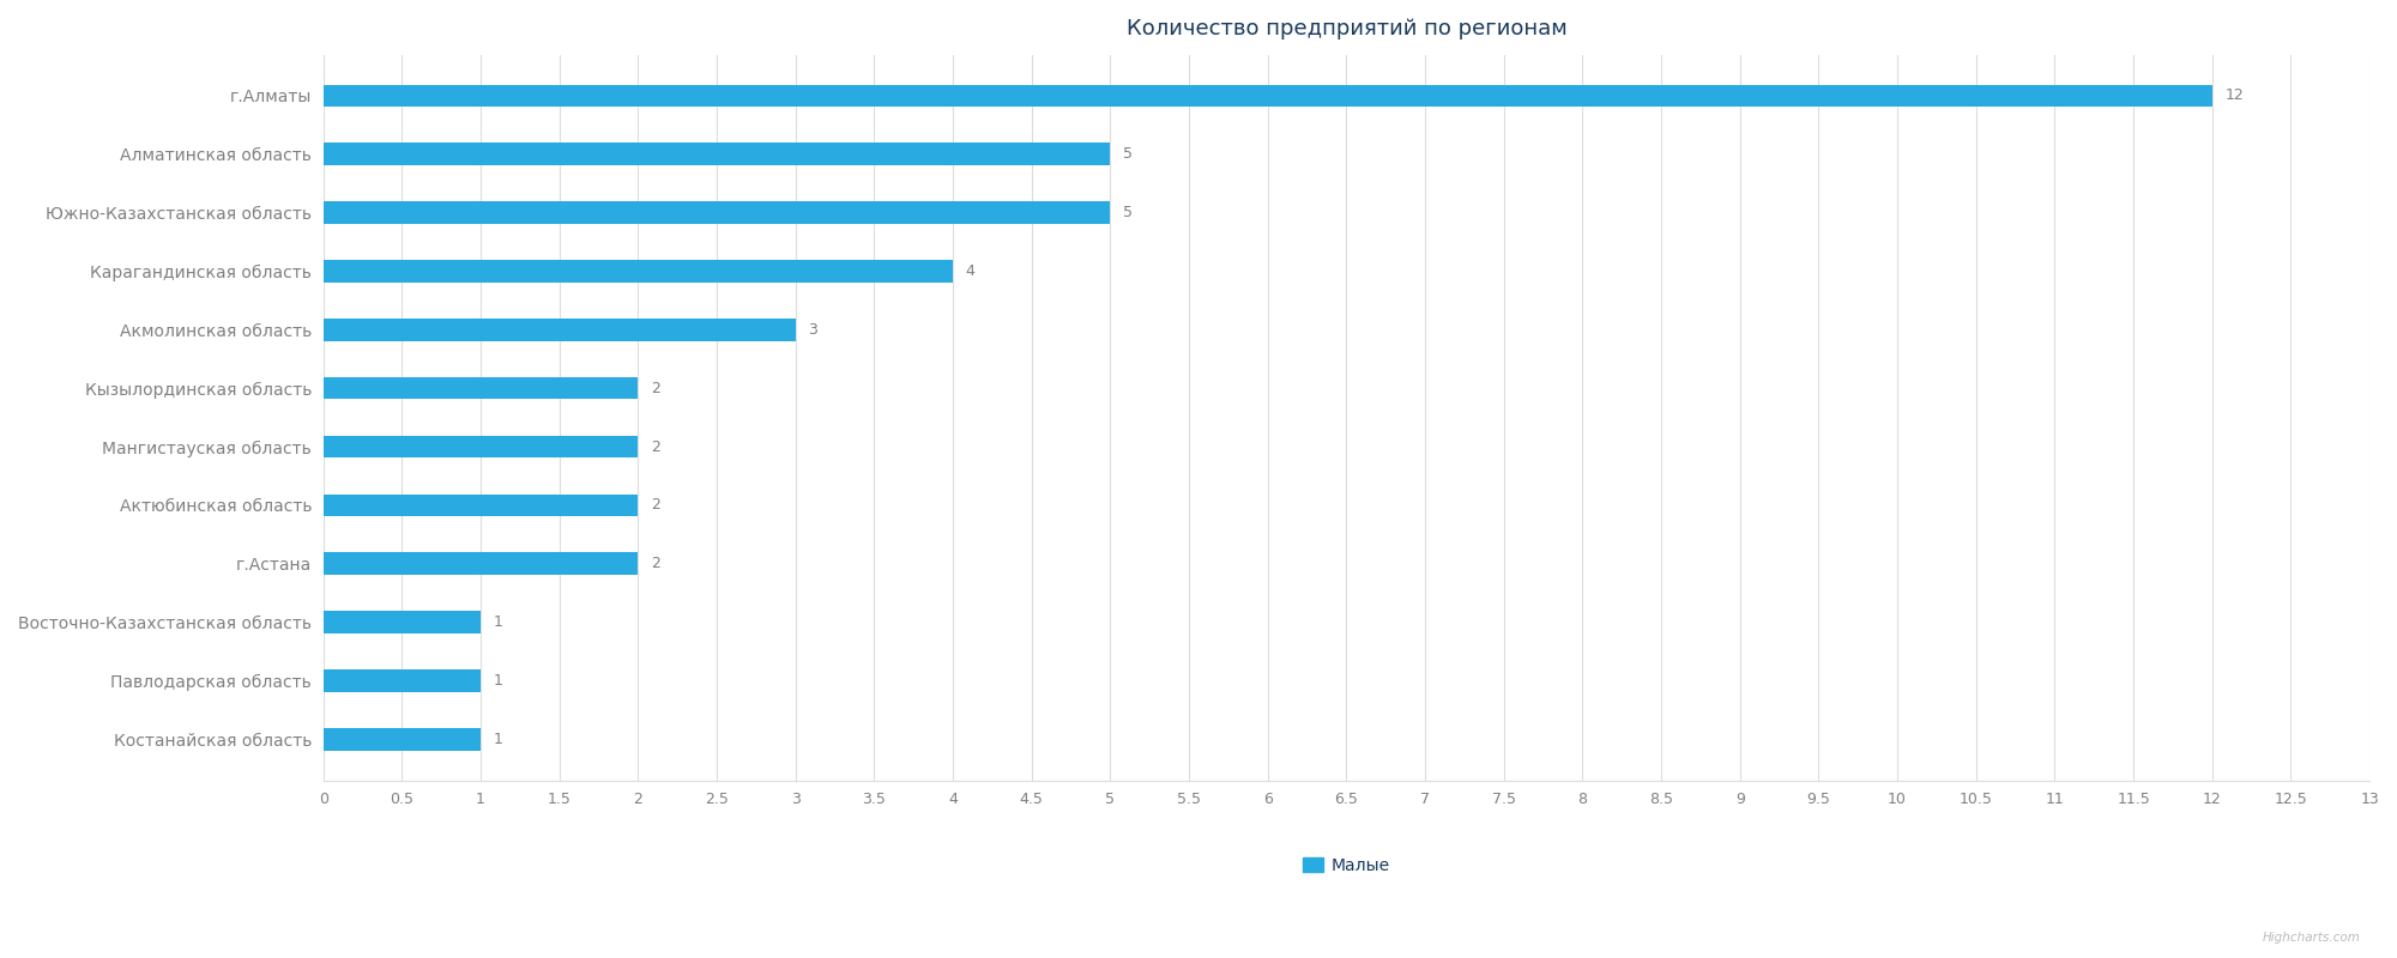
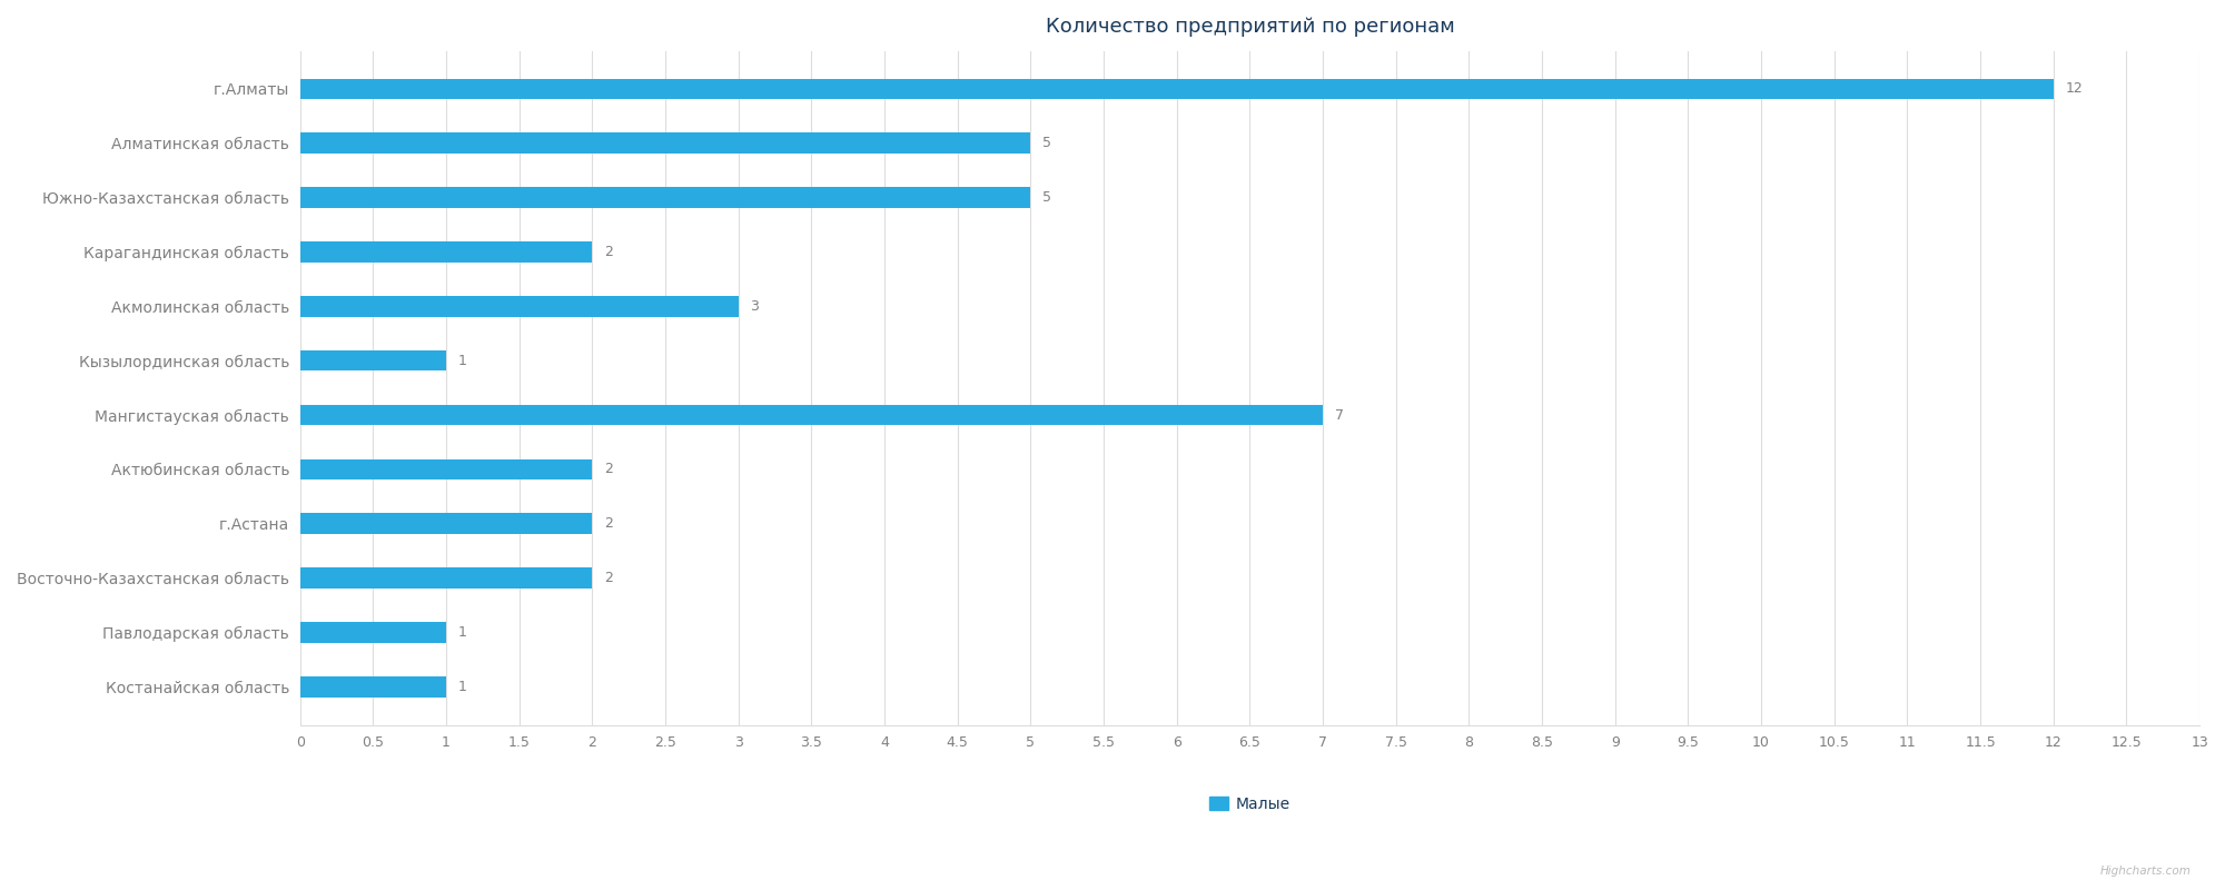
Карагандинская область: 4 -> 2
Кызылординская область: 2 -> 1
Мангистауская область: 2 -> 7
Восточно-Казахстанская область: 1 -> 2
